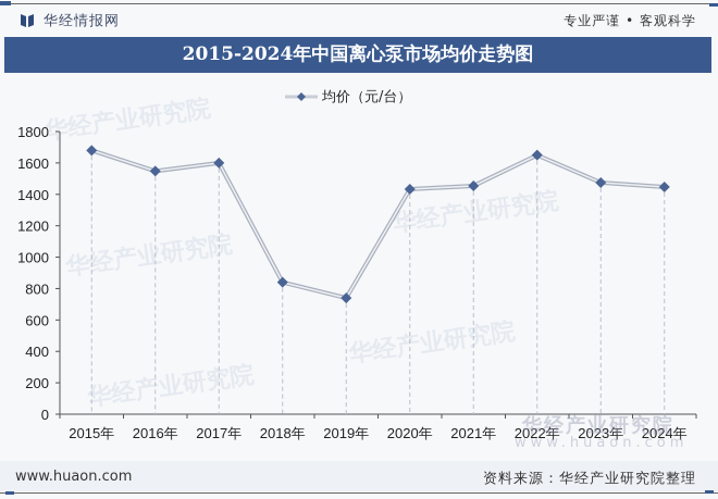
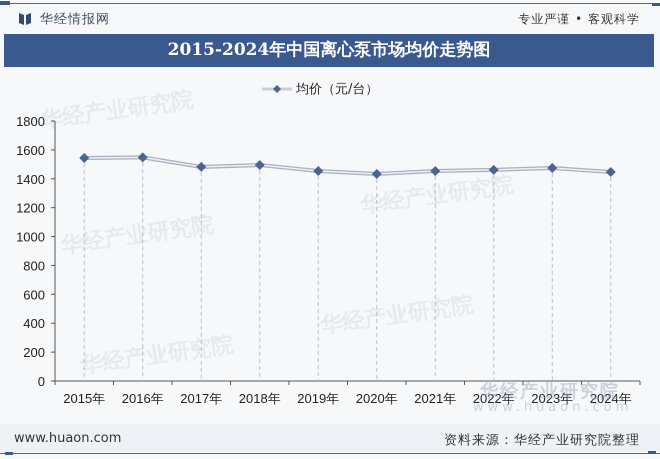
2015年: 1680 -> 1540
2017年: 1600 -> 1480
2018年: 840 -> 1500
2019年: 740 -> 1450
2022年: 1650 -> 1460
